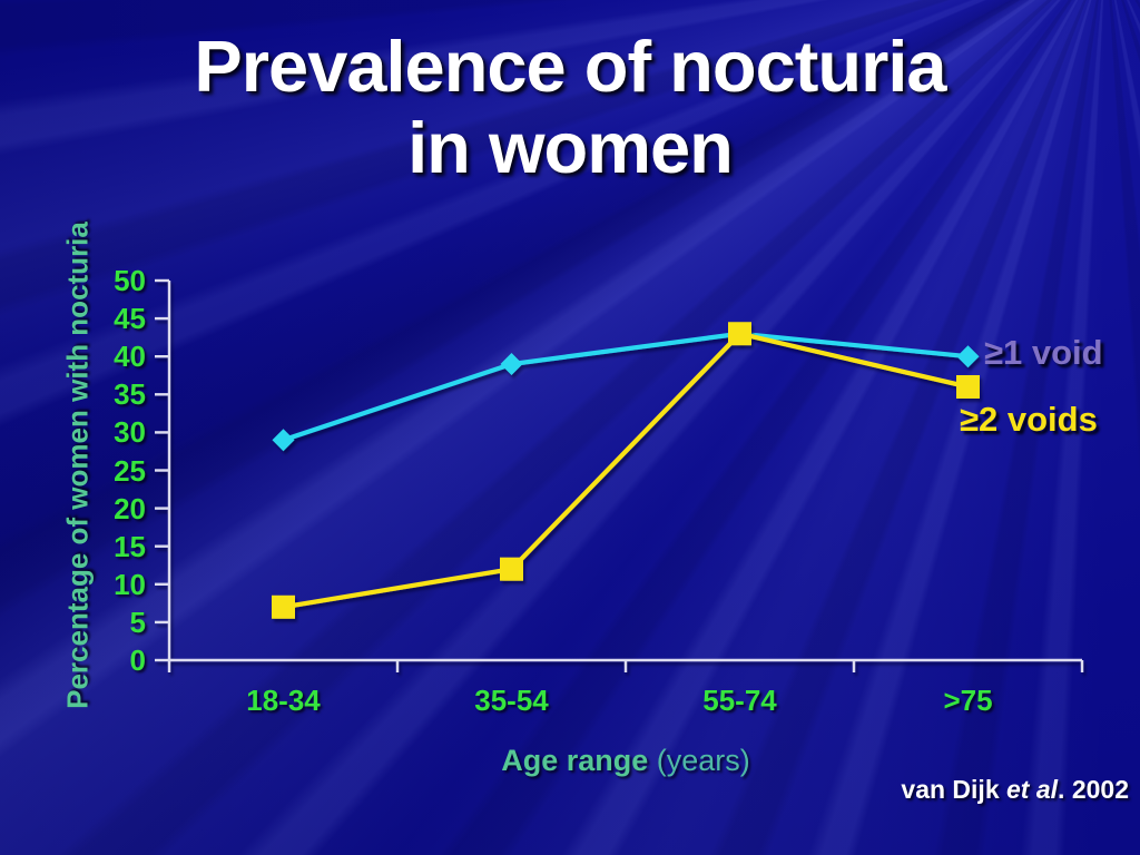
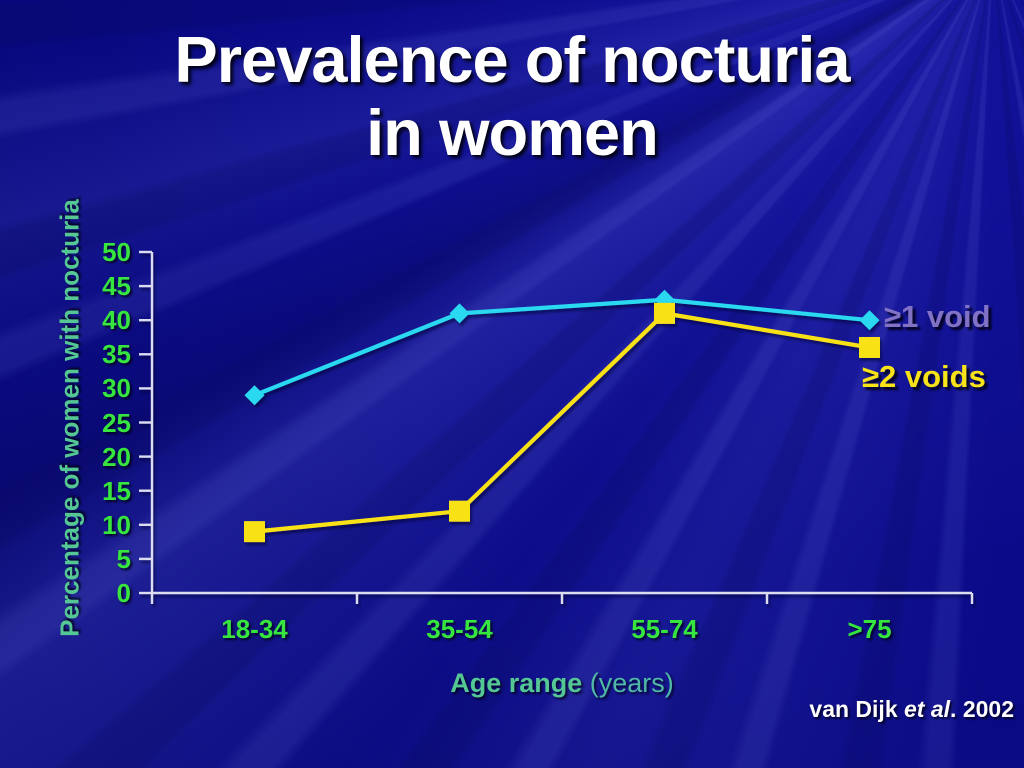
≥2 voids/18-34: 7 -> 9
≥1 void/35-54: 39 -> 41
≥2 voids/55-74: 43 -> 41
